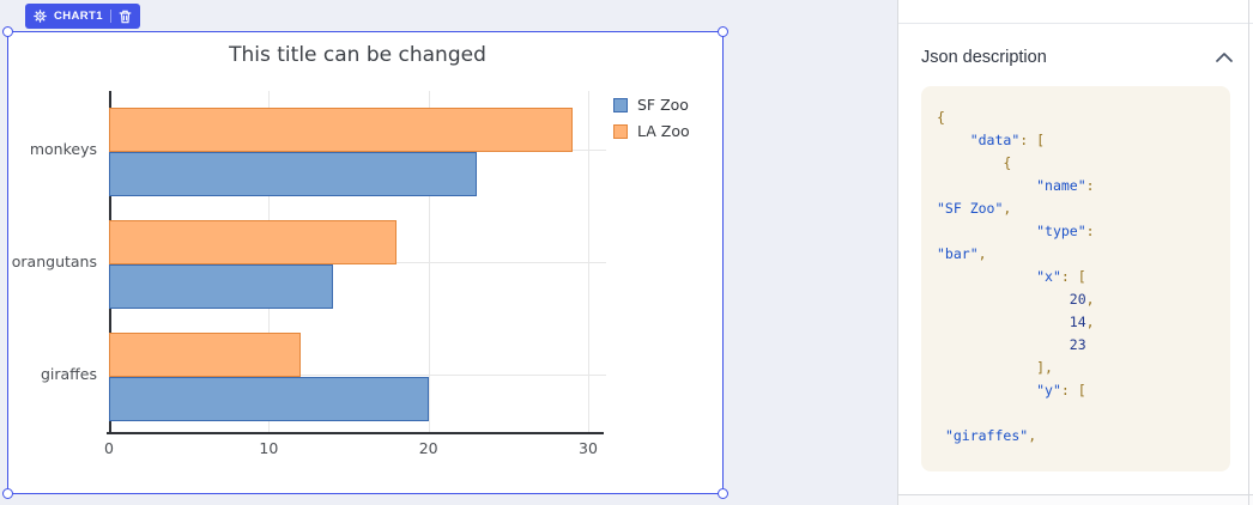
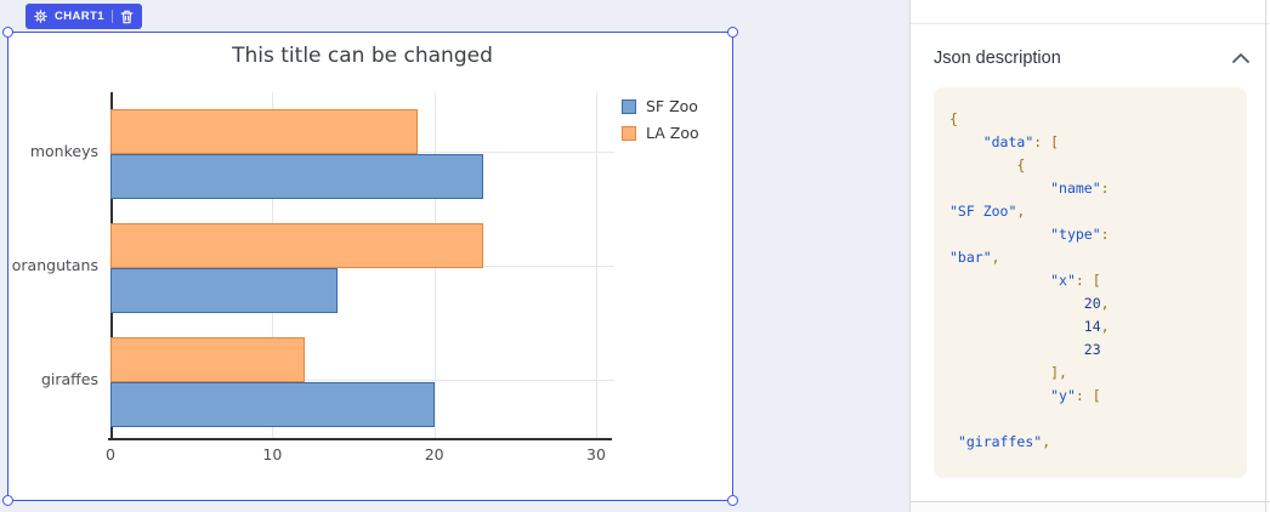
LA Zoo/monkeys: 29 -> 19
LA Zoo/orangutans: 18 -> 23
